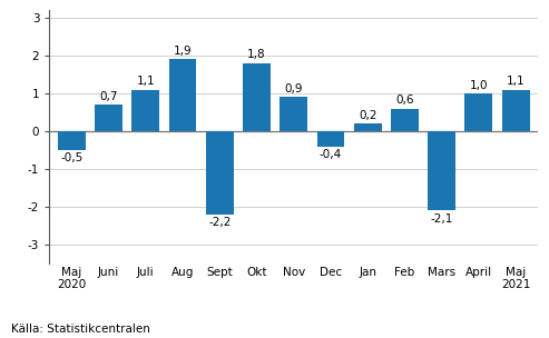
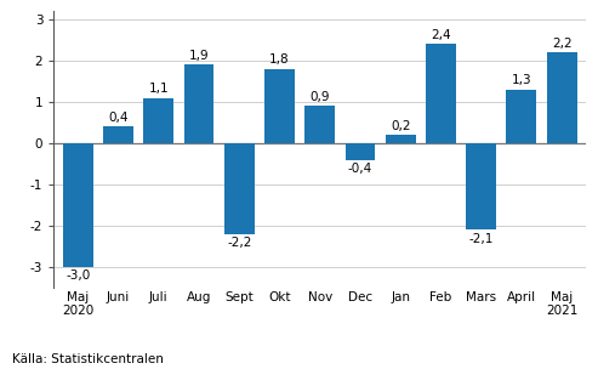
Maj 2020: -0,5 -> -3,0
Juni: 0,7 -> 0,4
Feb: 0,6 -> 2,4
April: 1,0 -> 1,3
Maj 2021: 1,1 -> 2,2
